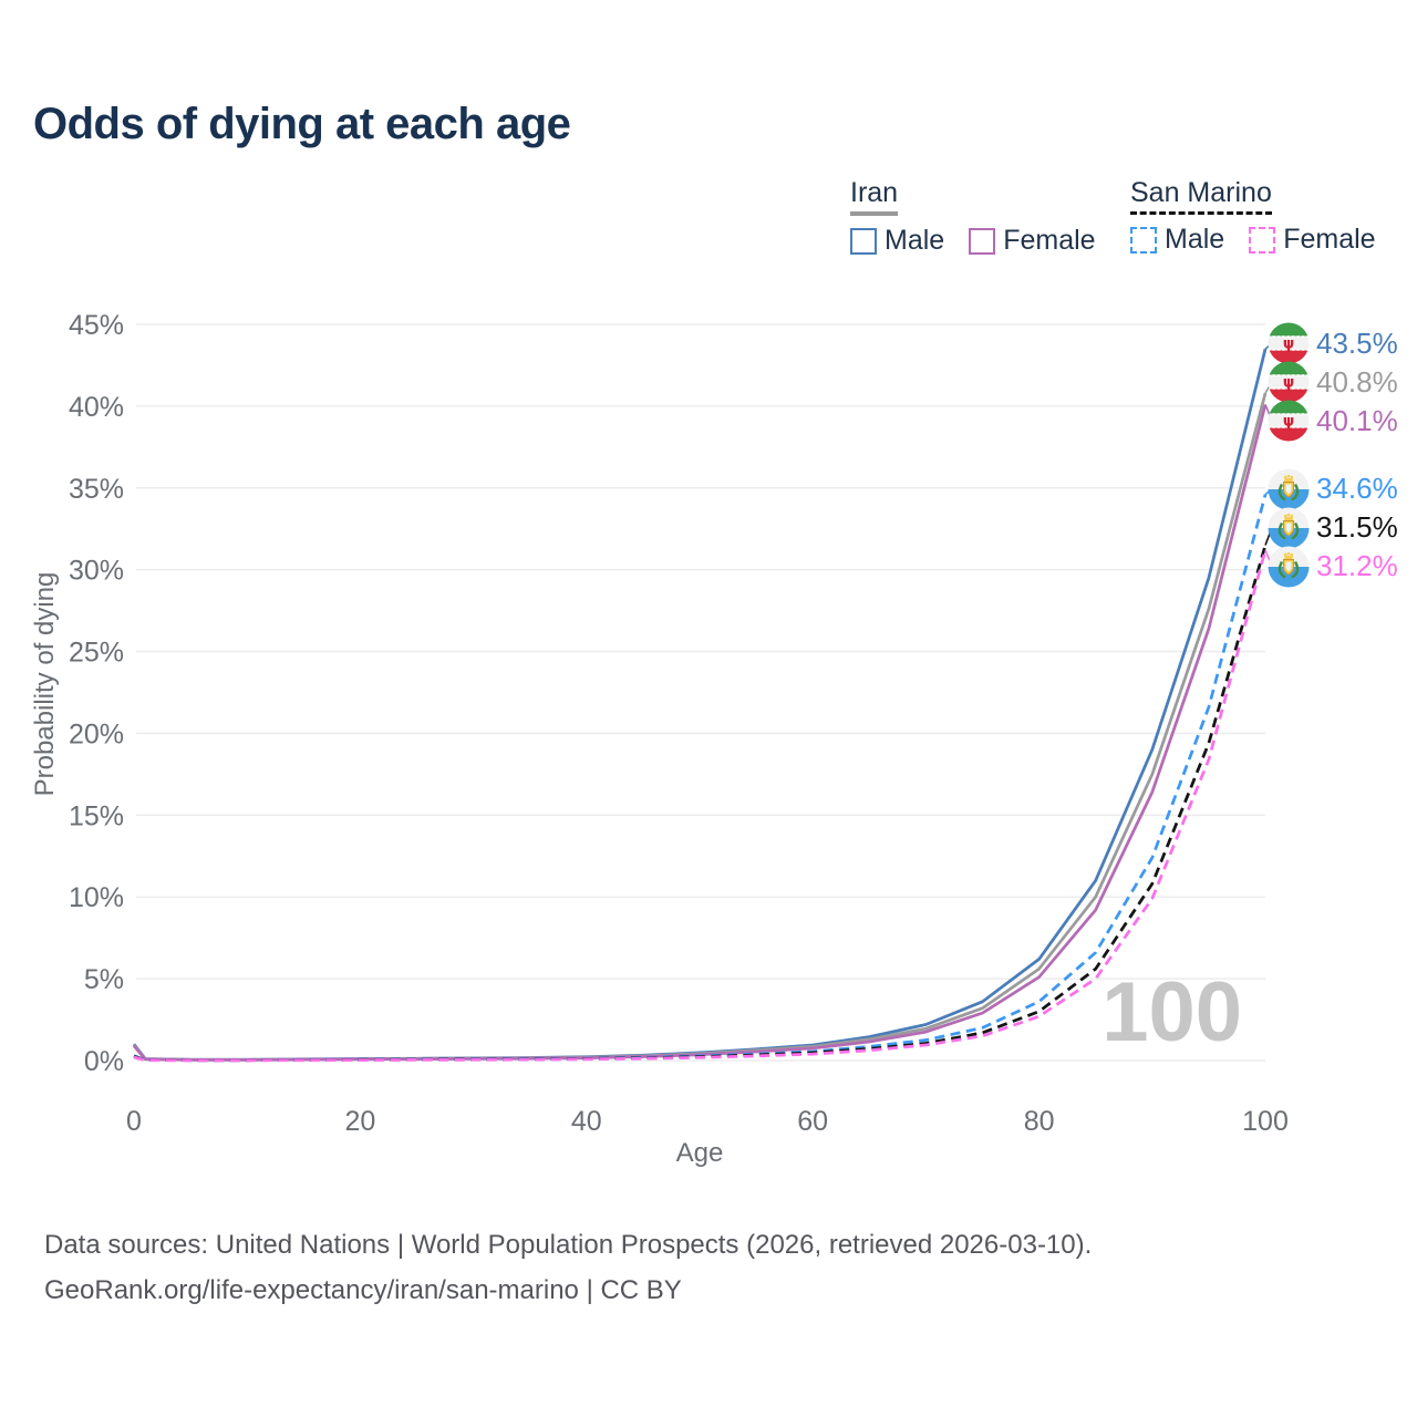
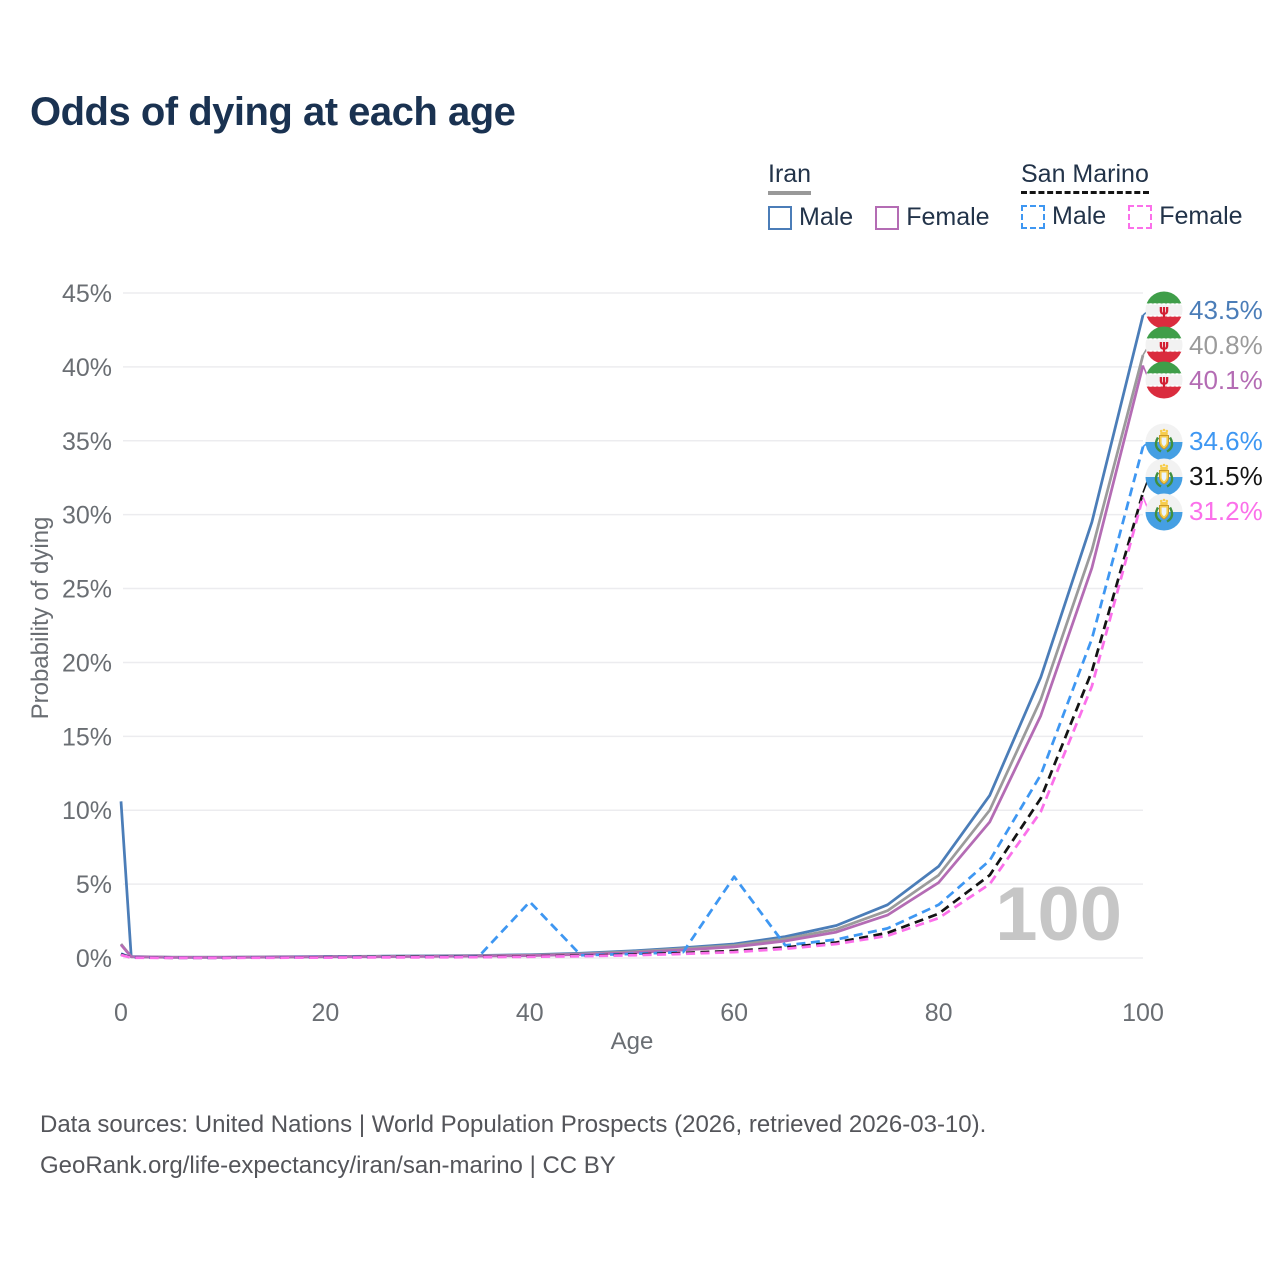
Iran Male/0: 1.0% -> 10.6%
San Marino Male/40: 0.1% -> 3.8%
San Marino Male/60: 0.6% -> 5.5%
